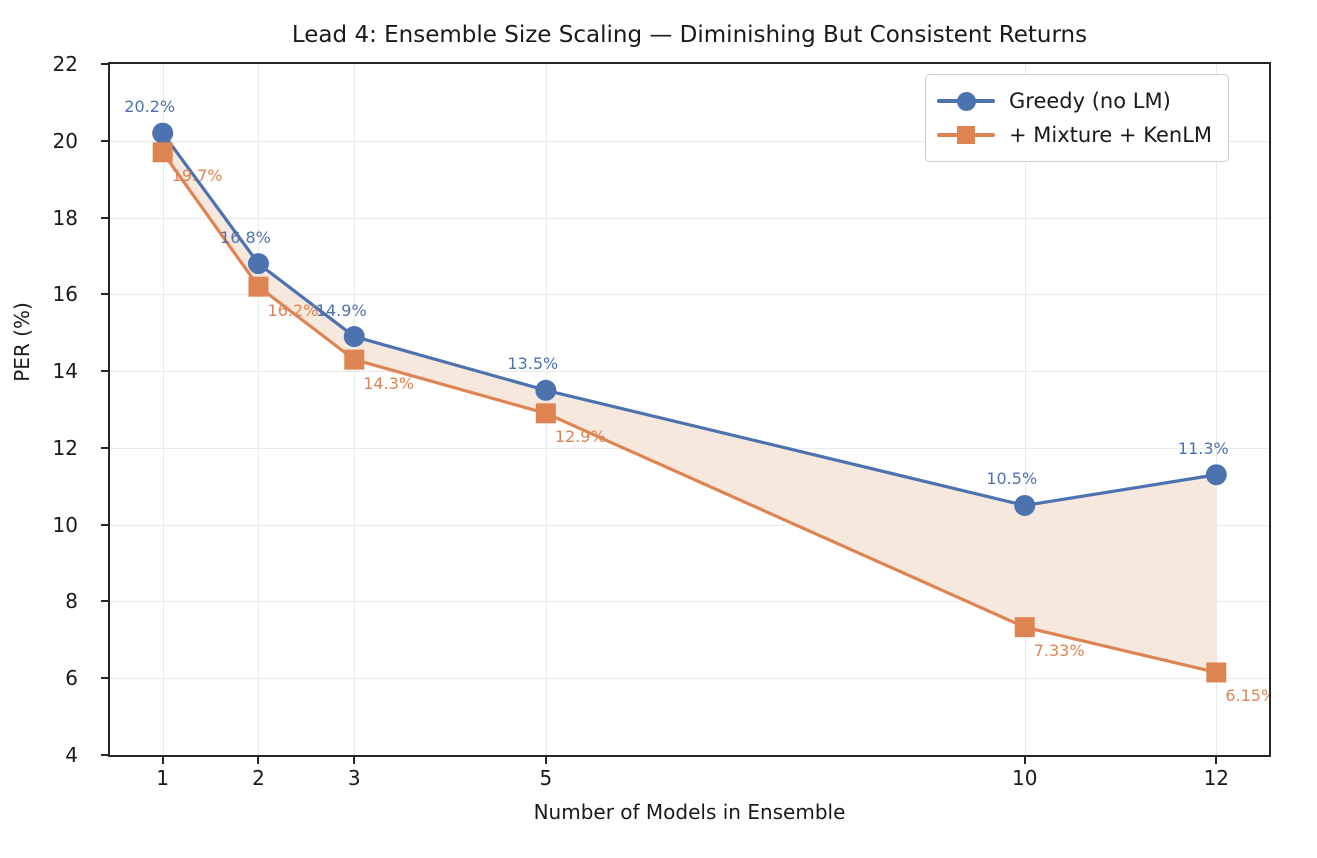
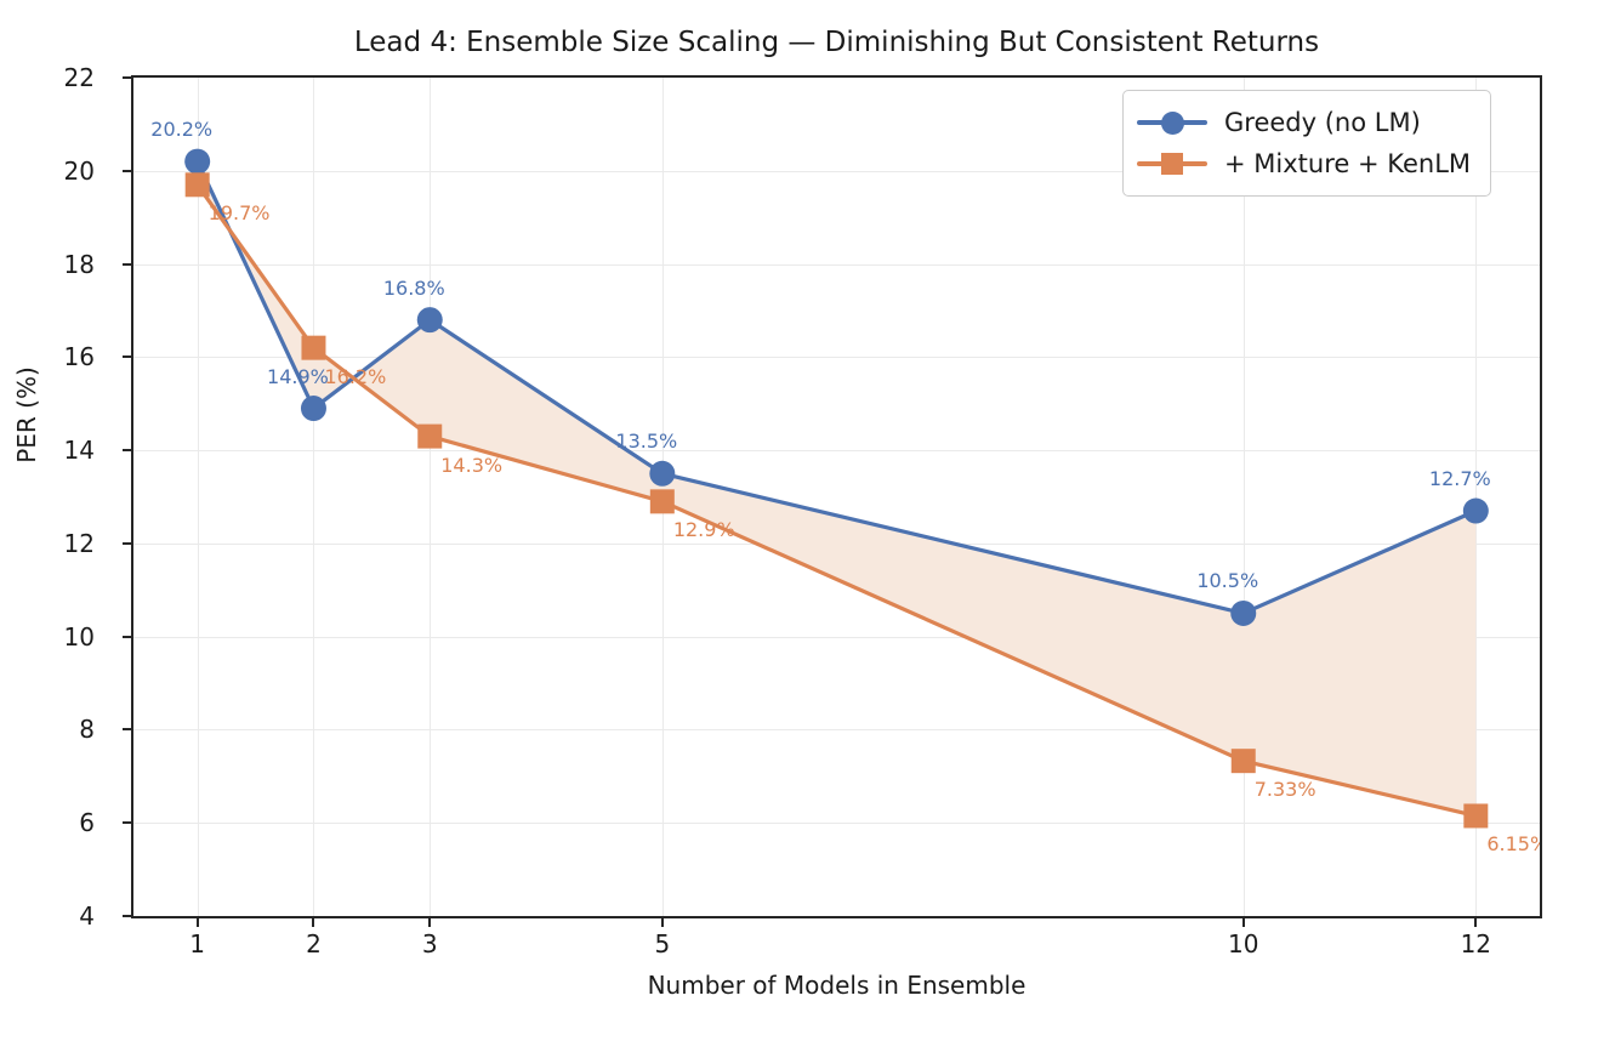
Greedy (no LM)/2: 16.8% -> 14.9%
Greedy (no LM)/3: 14.9% -> 16.8%
Greedy (no LM)/12: 11.3% -> 12.7%
